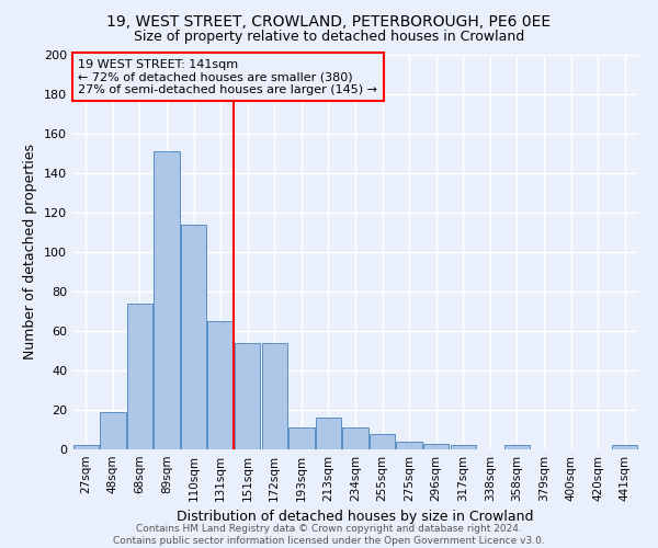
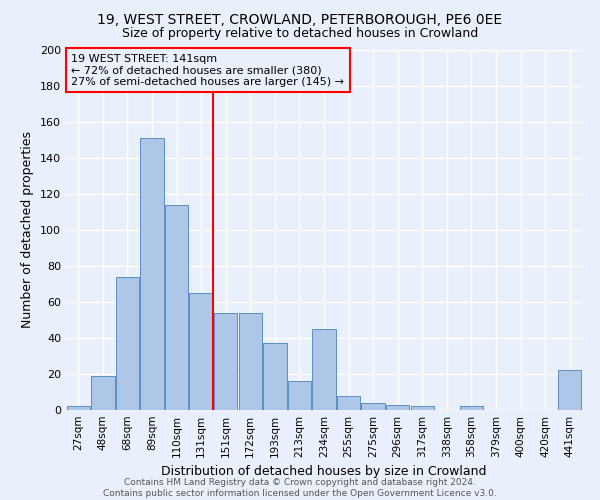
193sqm: 11 -> 37
234sqm: 11 -> 45
441sqm: 2 -> 22
